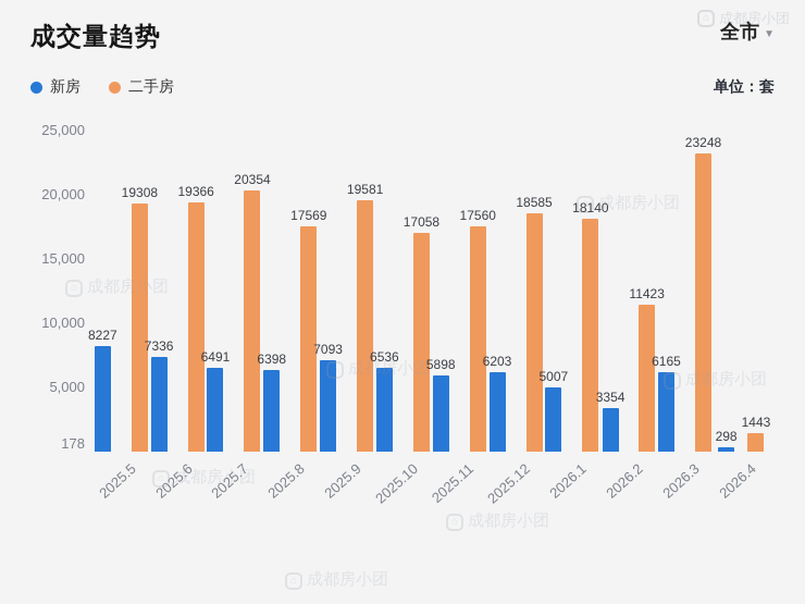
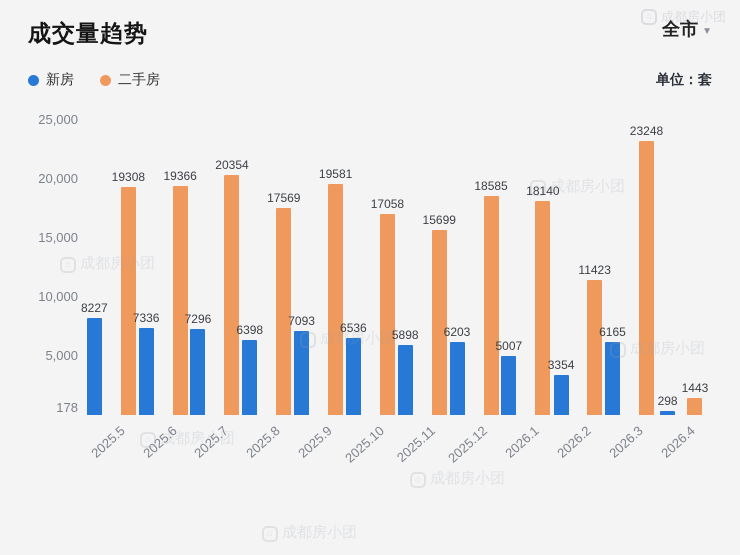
新房/2025.7: 6491 -> 7296
二手房/2025.11: 17560 -> 15699
